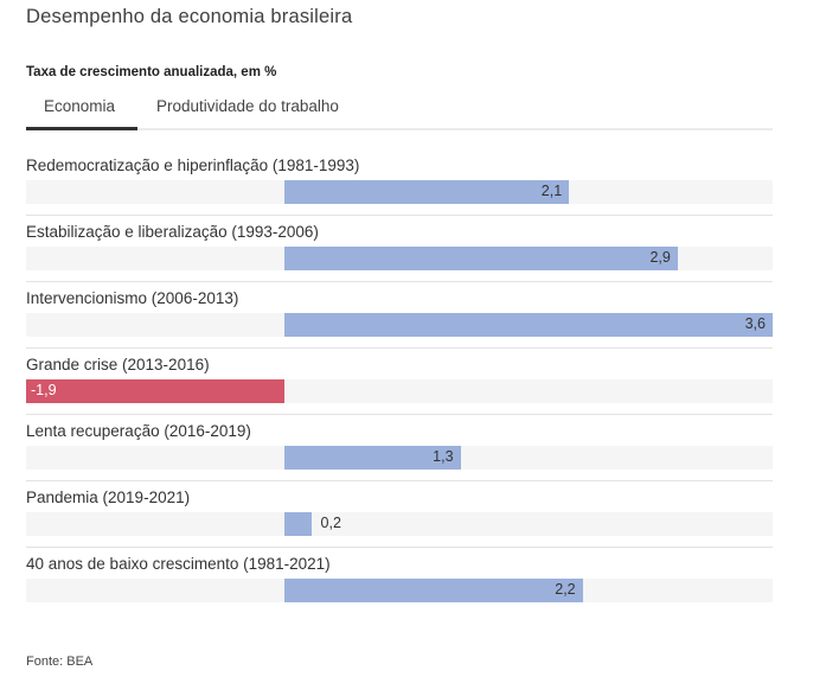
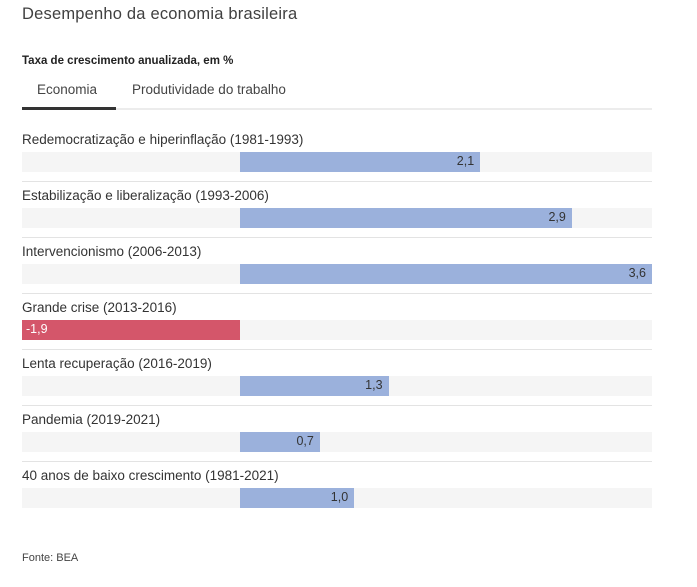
Pandemia (2019-2021): 0,2 -> 0,7
40 anos de baixo crescimento (1981-2021): 2,2 -> 1,0
